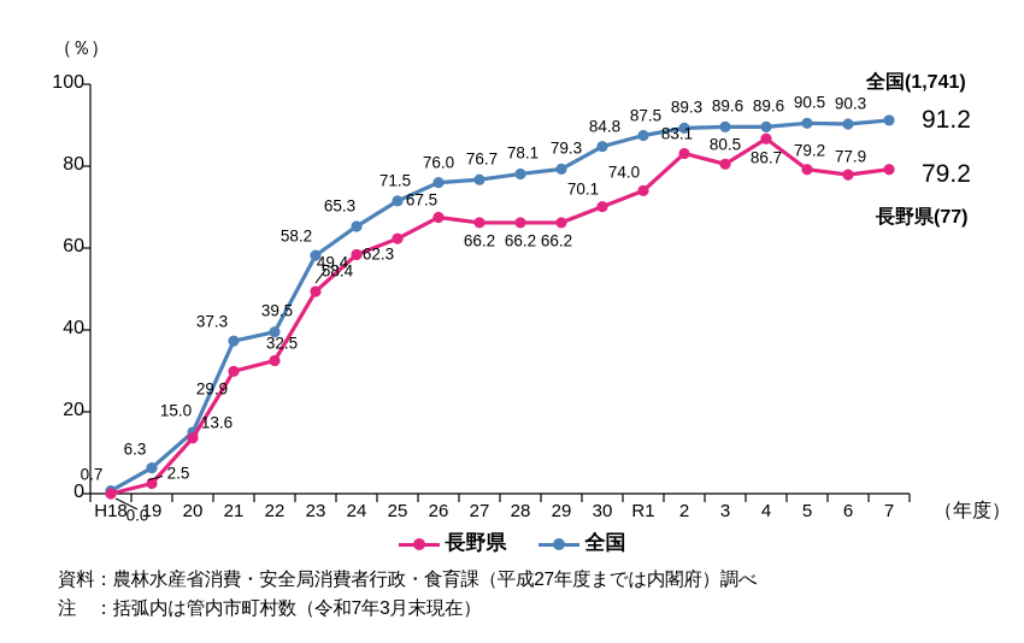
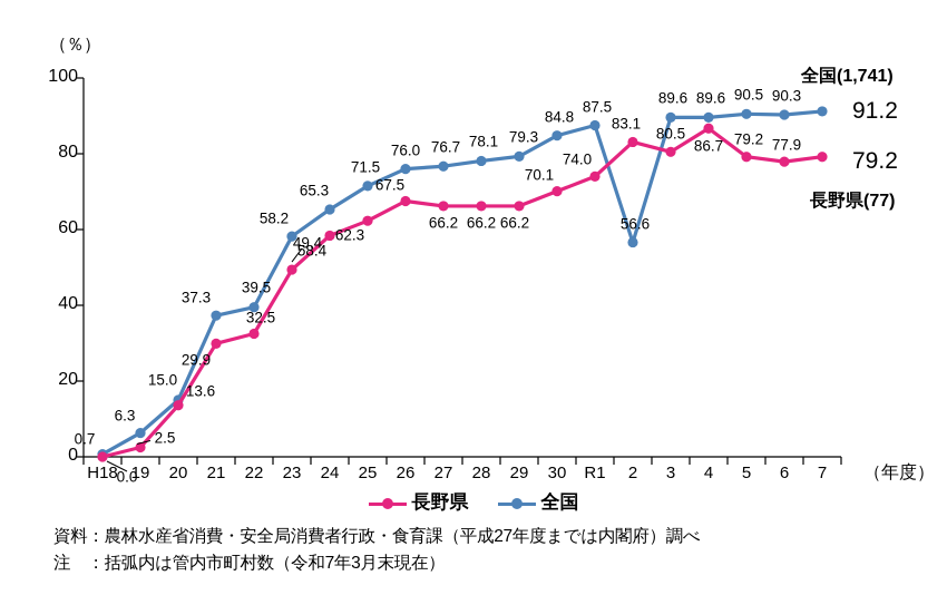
全国/2: 89.3 -> 56.6
